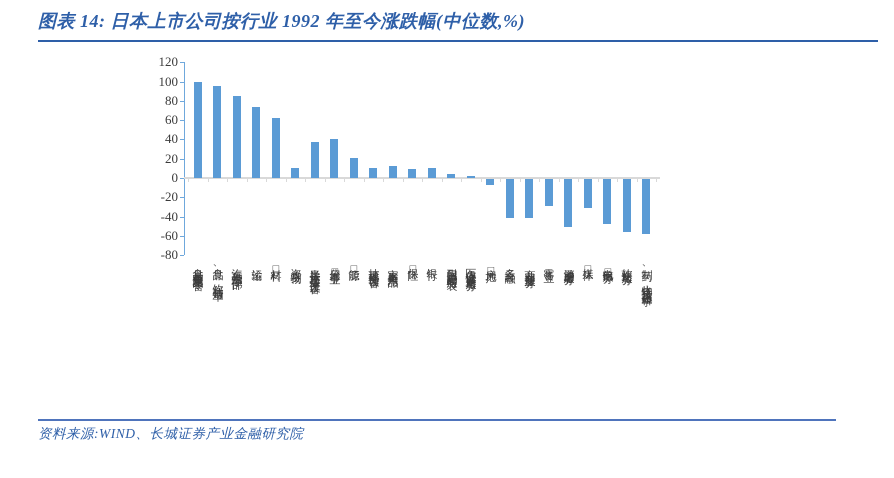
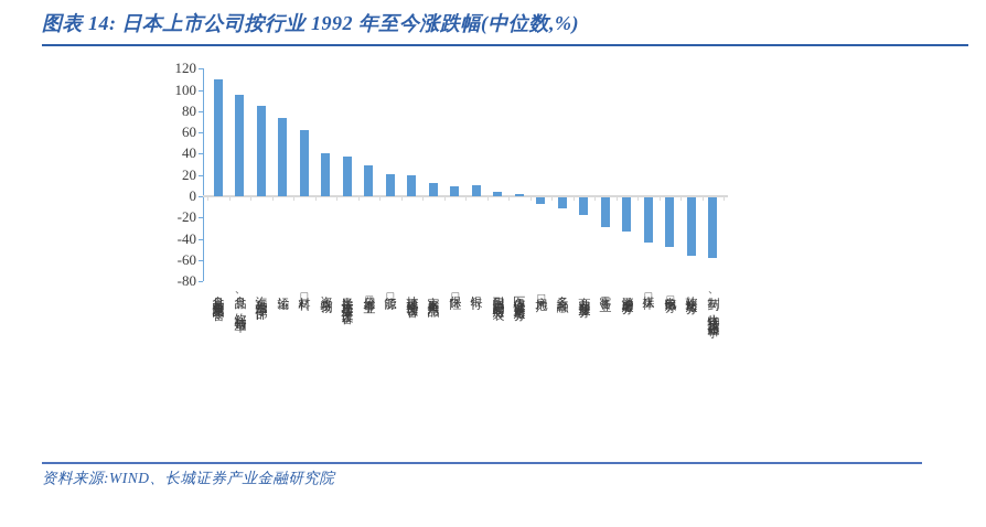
食品与主要用品零售□: 100 -> 110
资本货物: 10 -> 40
公用事业□: 40 -> 30
技术硬件与设备: 10 -> 20
多元金融: -40 -> -10
商业和专业服务: -40 -> -20
消费者服务□: -50 -> -30
媒体□: -30 -> -40
